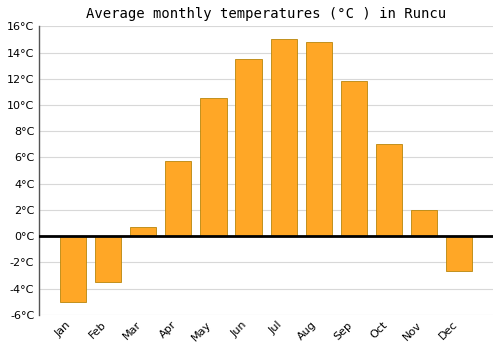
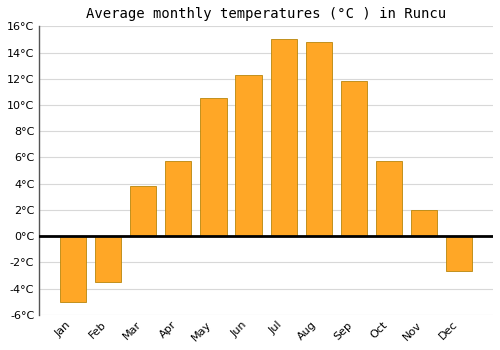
Mar: 0.7°C -> 3.8°C
Jun: 13.5°C -> 12.3°C
Oct: 7.0°C -> 5.7°C
